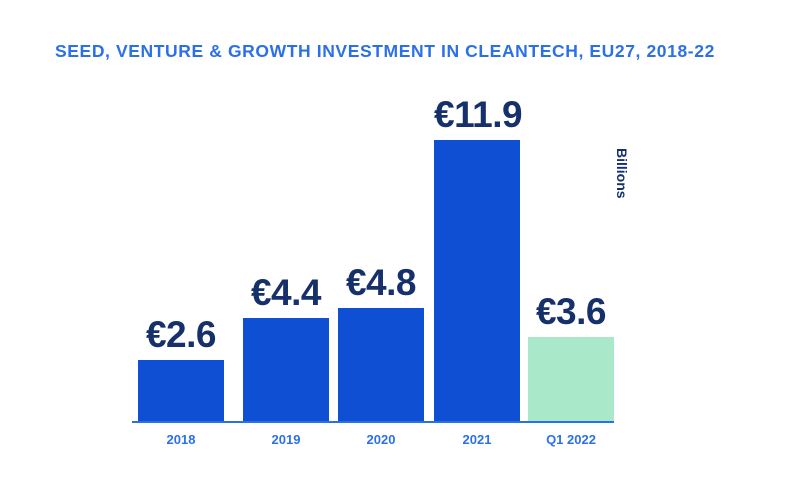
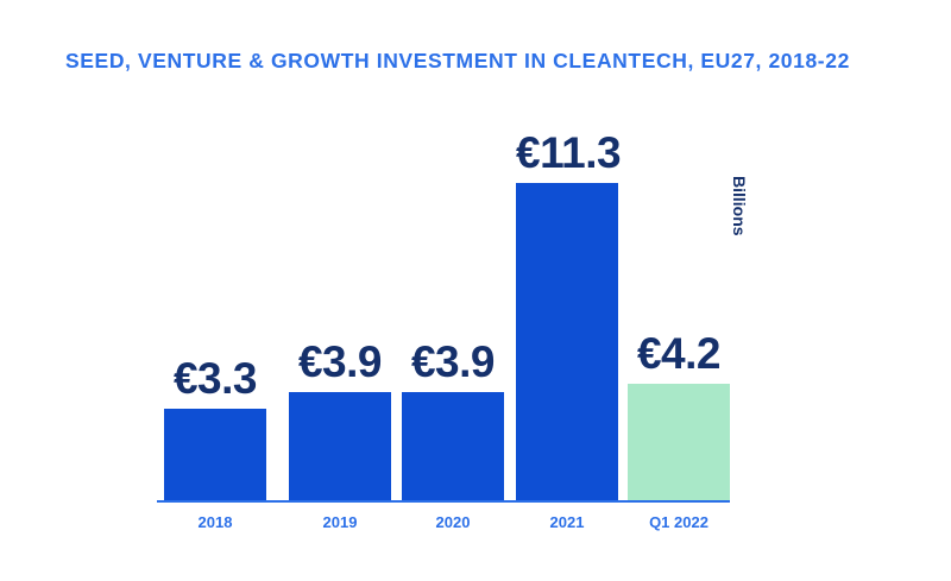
2018: €2.6 -> €3.3
2019: €4.4 -> €3.9
2020: €4.8 -> €3.9
2021: €11.9 -> €11.3
Q1 2022: €3.6 -> €4.2
